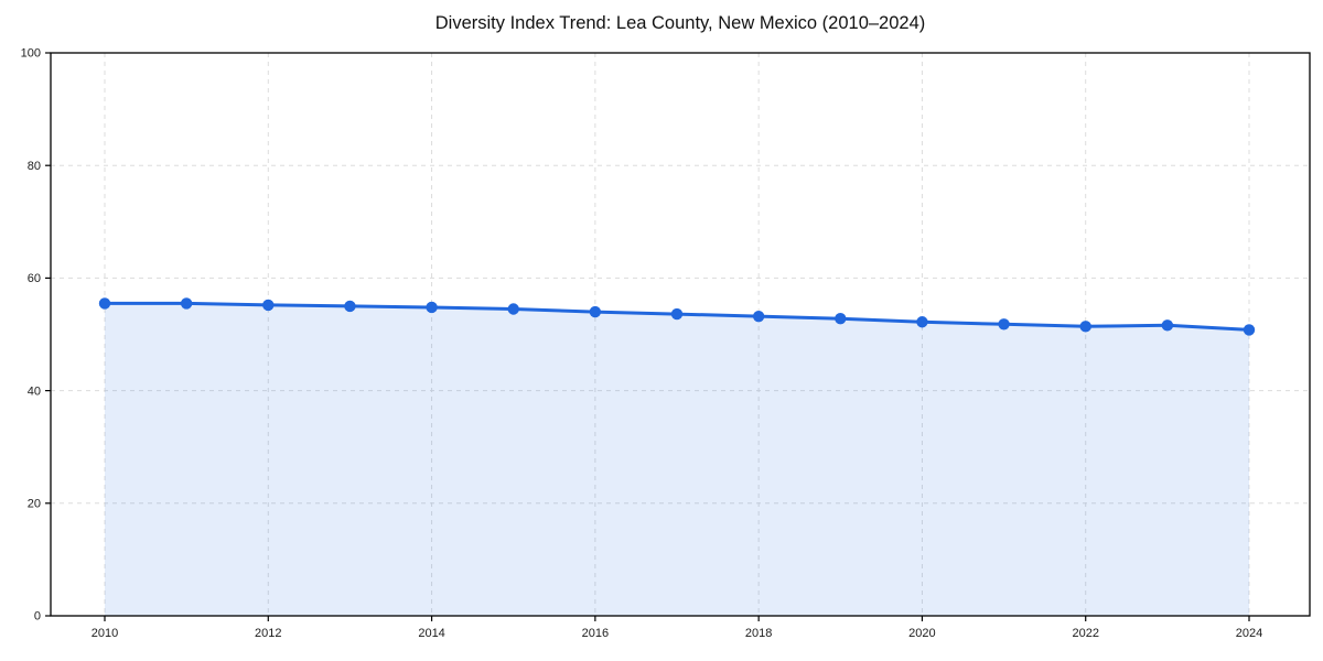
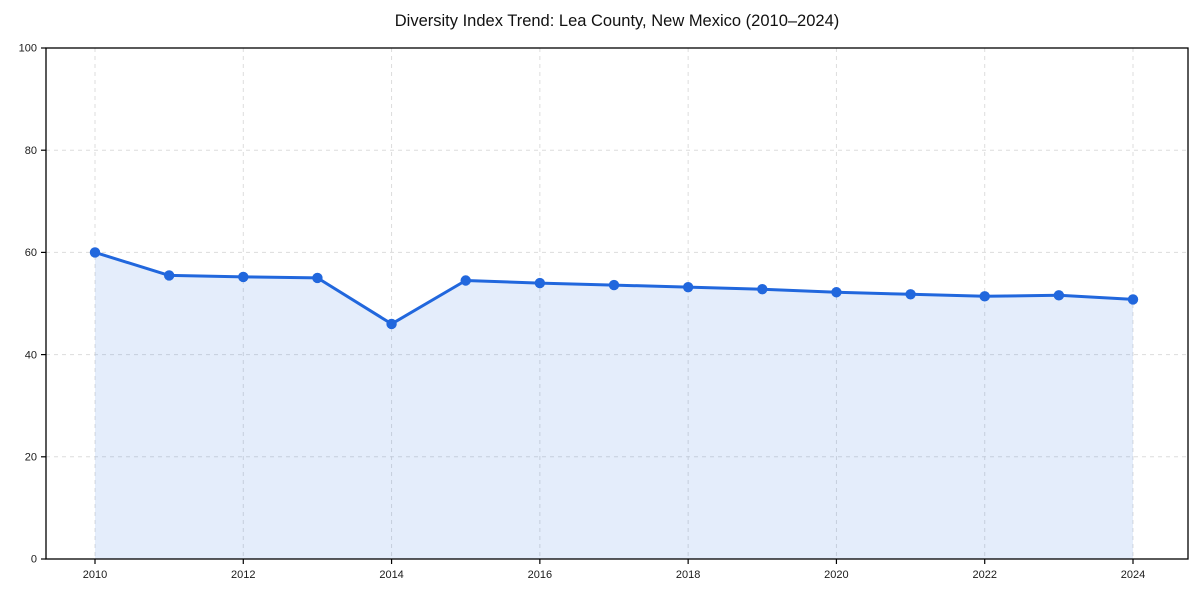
2010: 56 -> 60
2014: 55 -> 46
